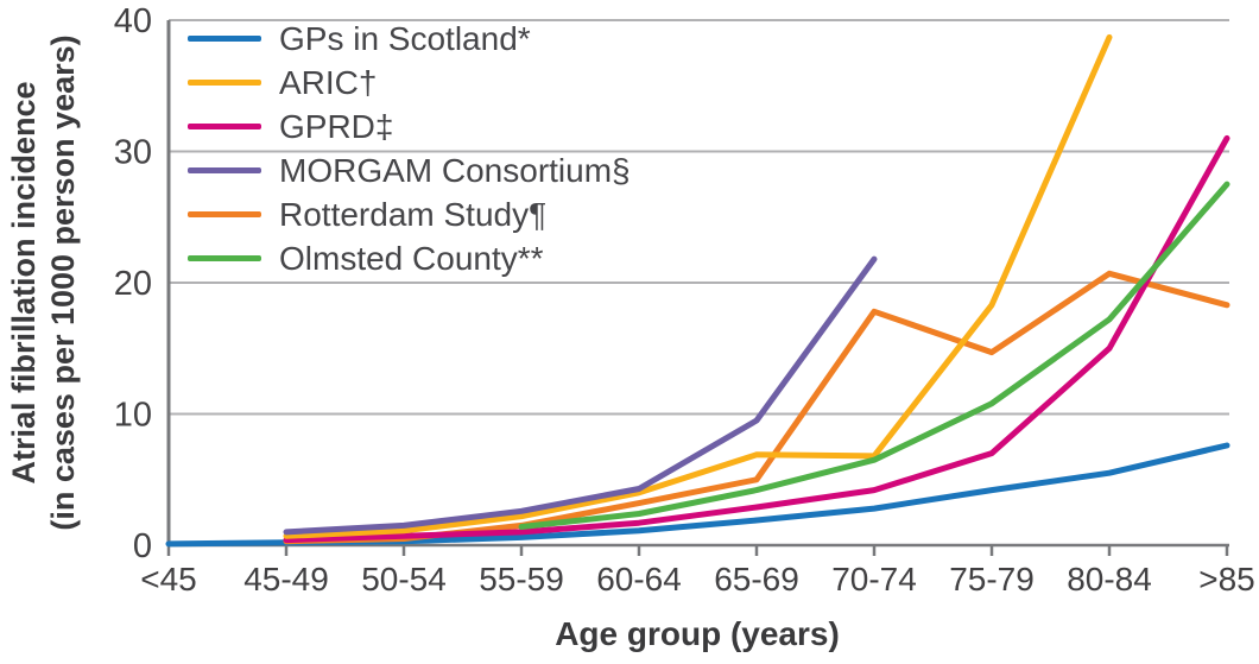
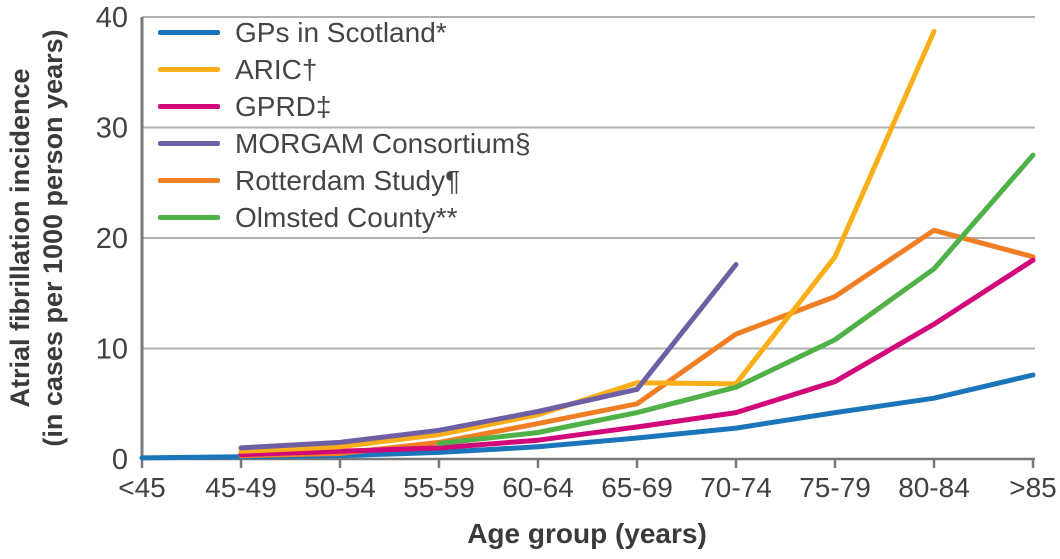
MORGAM Consortium§/65-69: 9.5 -> 6.3
MORGAM Consortium§/70-74: 21.8 -> 17.6
Rotterdam Study¶/70-74: 17.8 -> 11.3
GPRD‡/80-84: 15.0 -> 12.2
GPRD‡/>85: 31.0 -> 18.0
